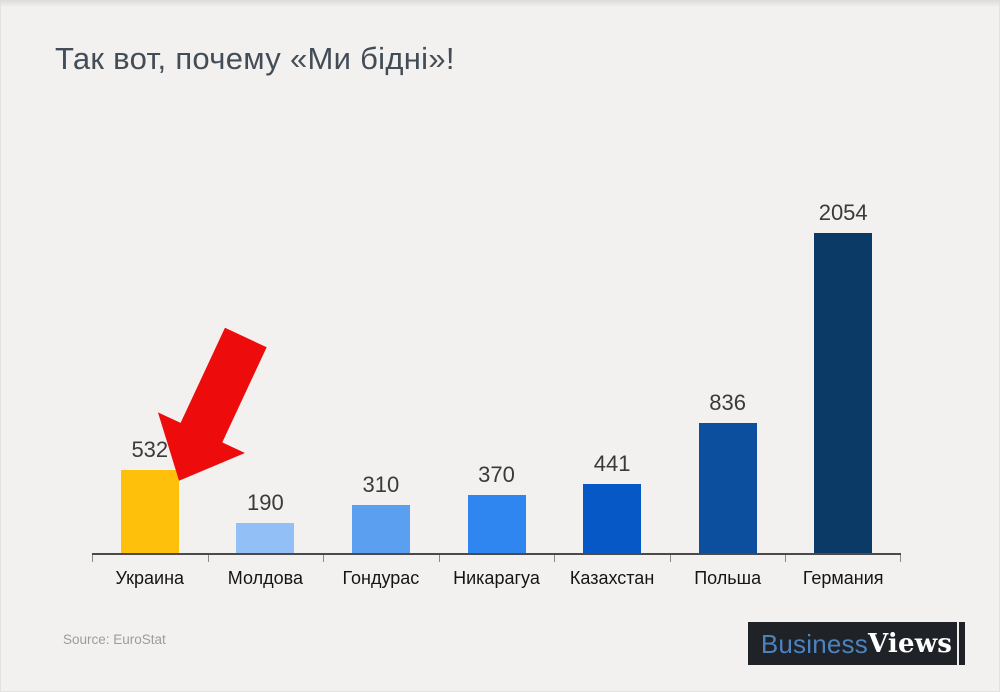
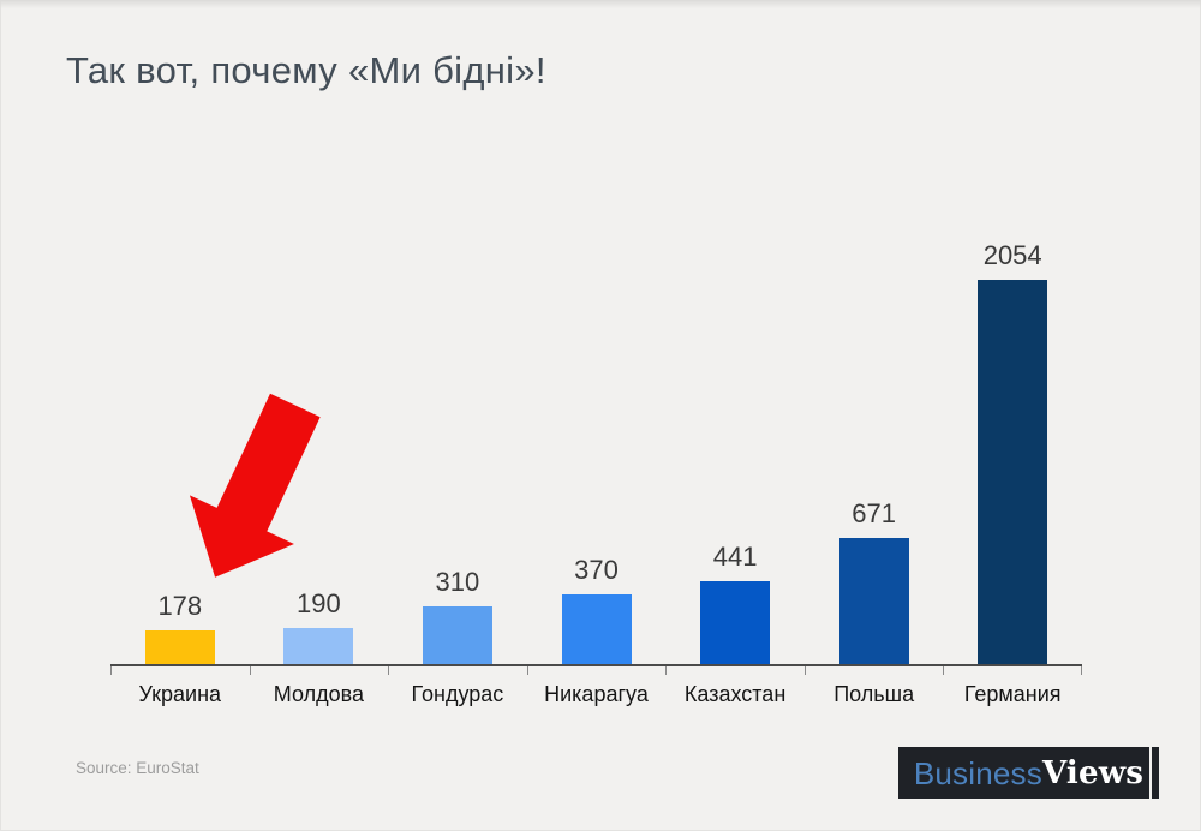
Украина: 532 -> 178
Польша: 836 -> 671
